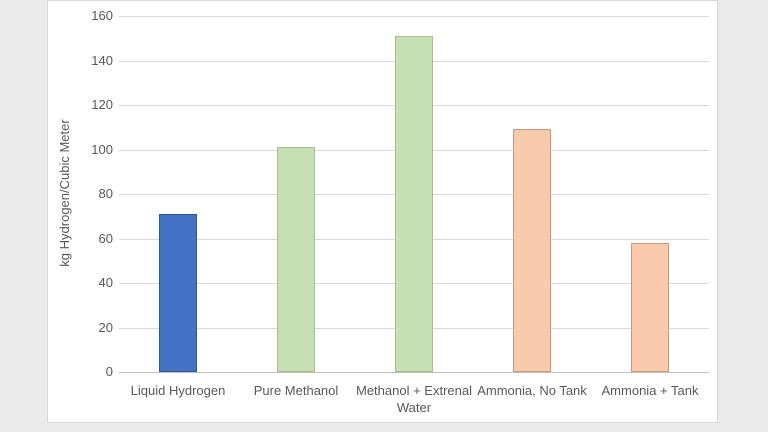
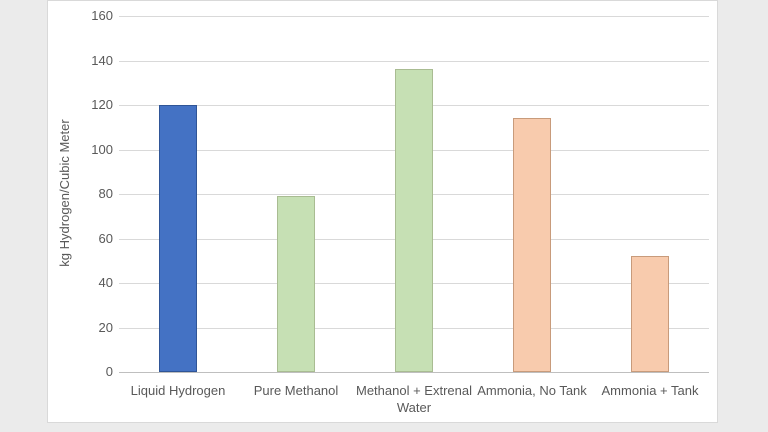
Liquid Hydrogen: 71 -> 120
Pure Methanol: 101 -> 79
Methanol + Extrenal Water: 151 -> 136
Ammonia, No Tank: 109 -> 114
Ammonia + Tank: 58 -> 52
